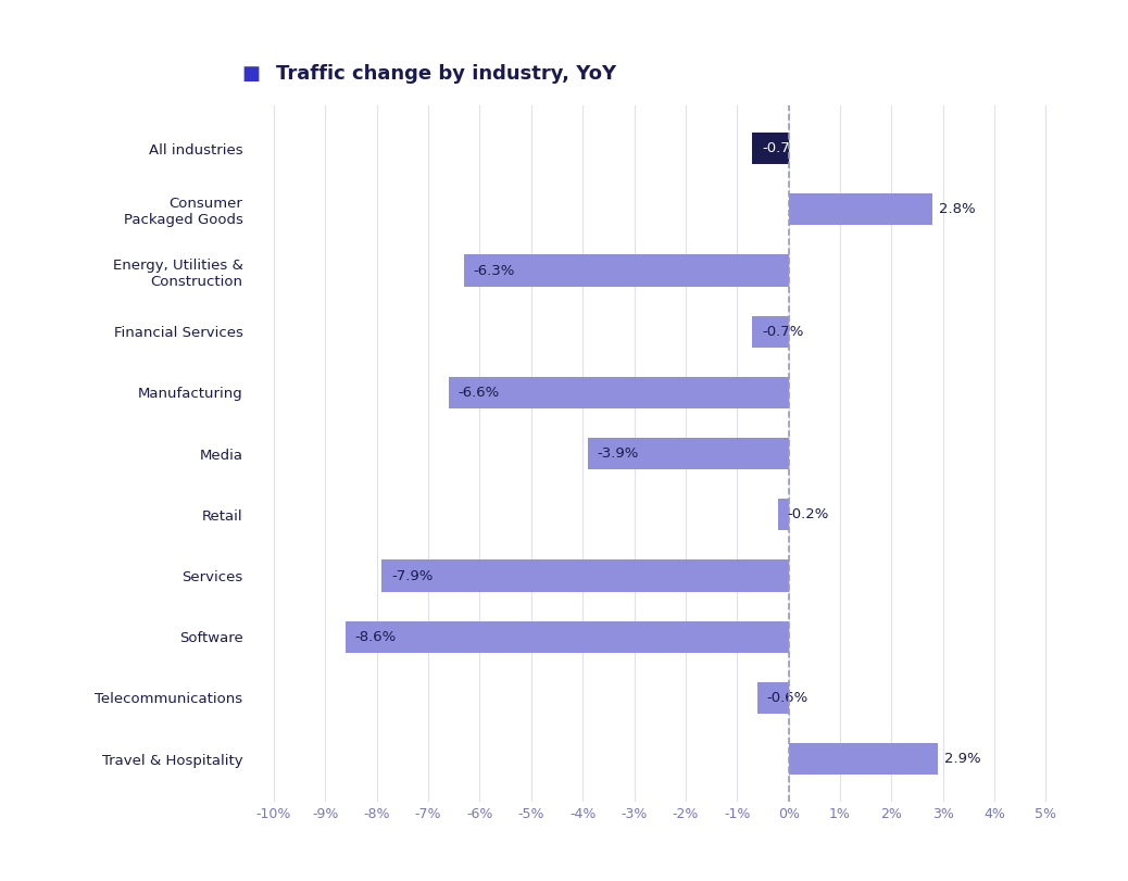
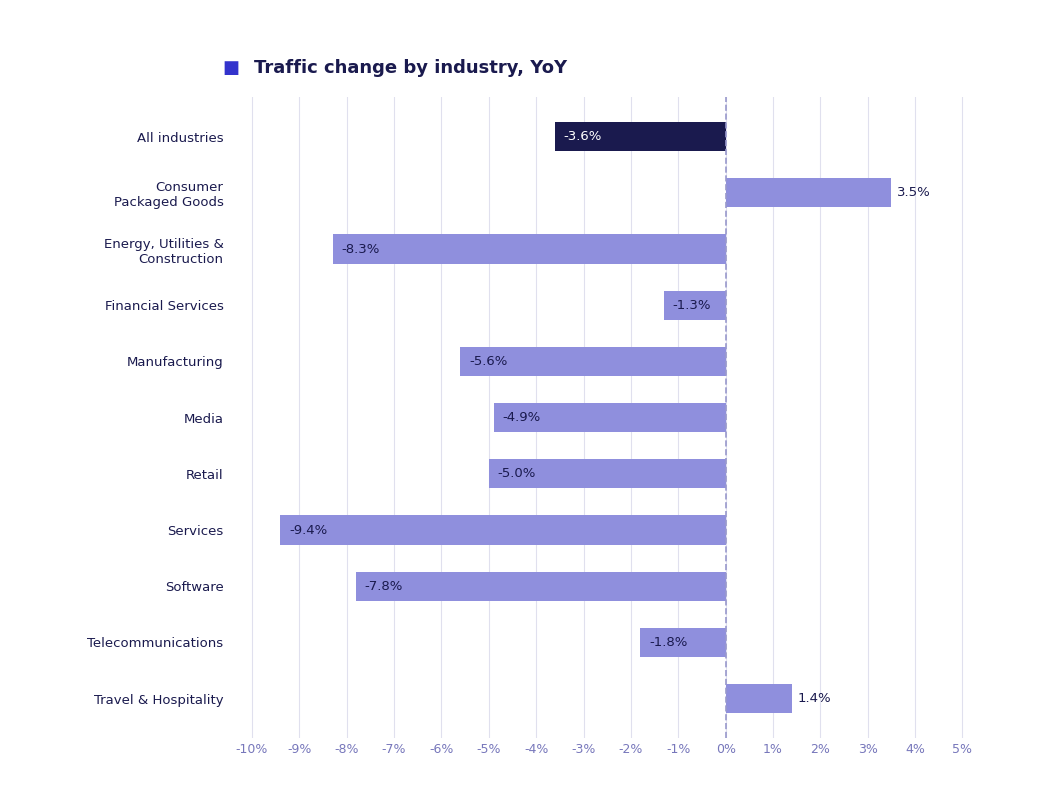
All industries: -0.7% -> -3.6%
Consumer Packaged Goods: 2.8% -> 3.5%
Energy, Utilities & Construction: -6.3% -> -8.3%
Financial Services: -0.7% -> -1.3%
Manufacturing: -6.6% -> -5.6%
Media: -3.9% -> -4.9%
Retail: -0.2% -> -5.0%
Services: -7.9% -> -9.4%
Software: -8.6% -> -7.8%
Telecommunications: -0.6% -> -1.8%
Travel & Hospitality: 2.9% -> 1.4%
